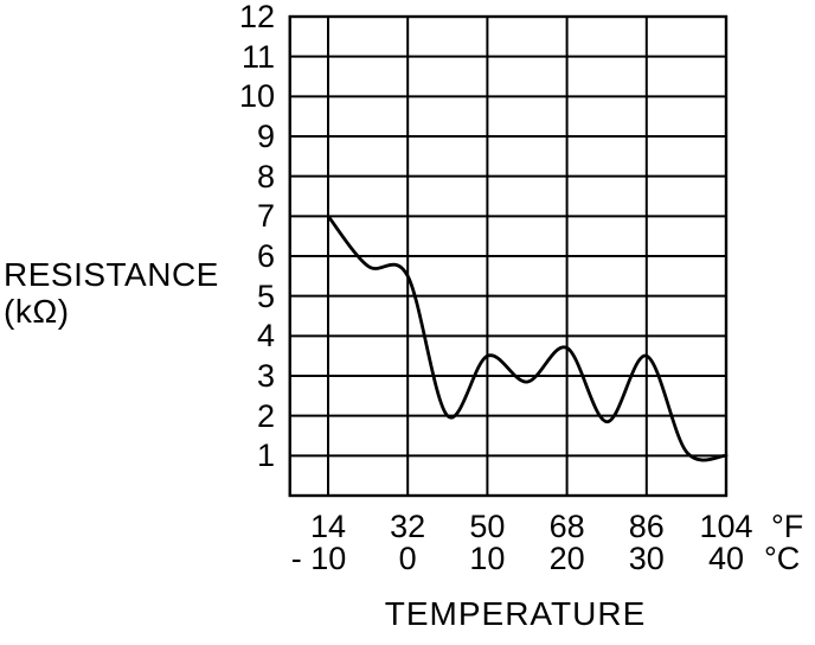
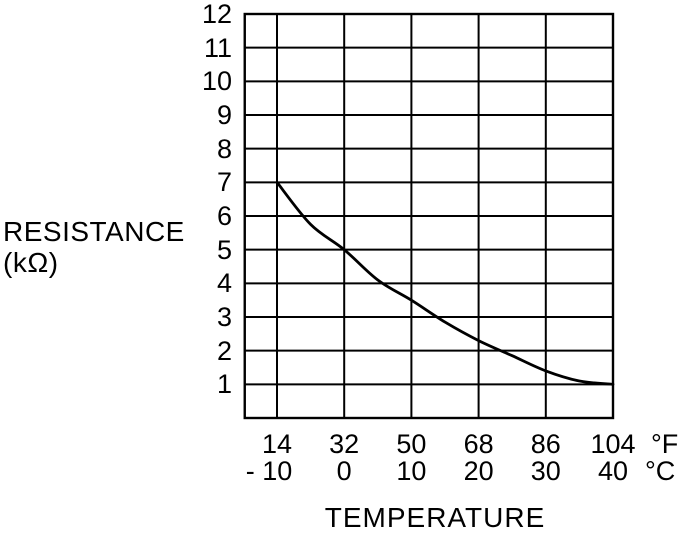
0: 5.5 -> 5.0
5: 2.0 -> 4.1
20: 3.7 -> 2.3
30: 3.5 -> 1.4
